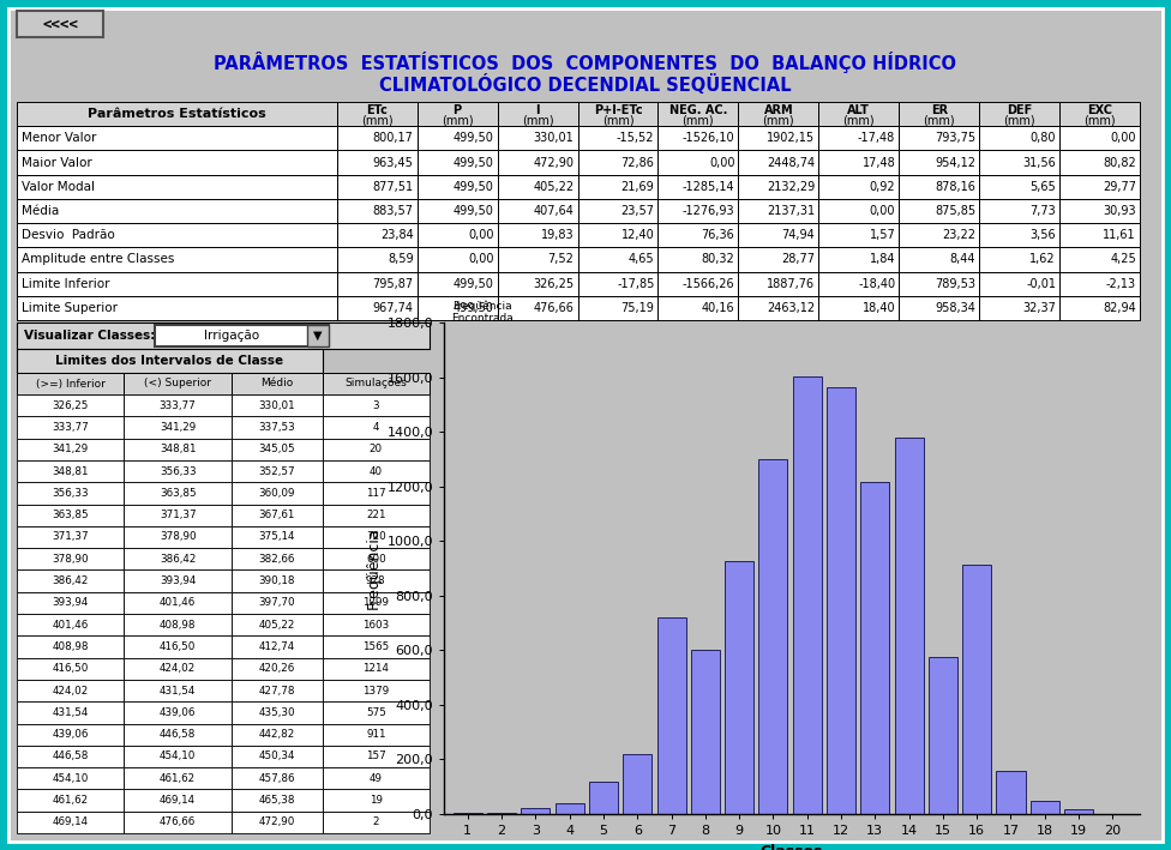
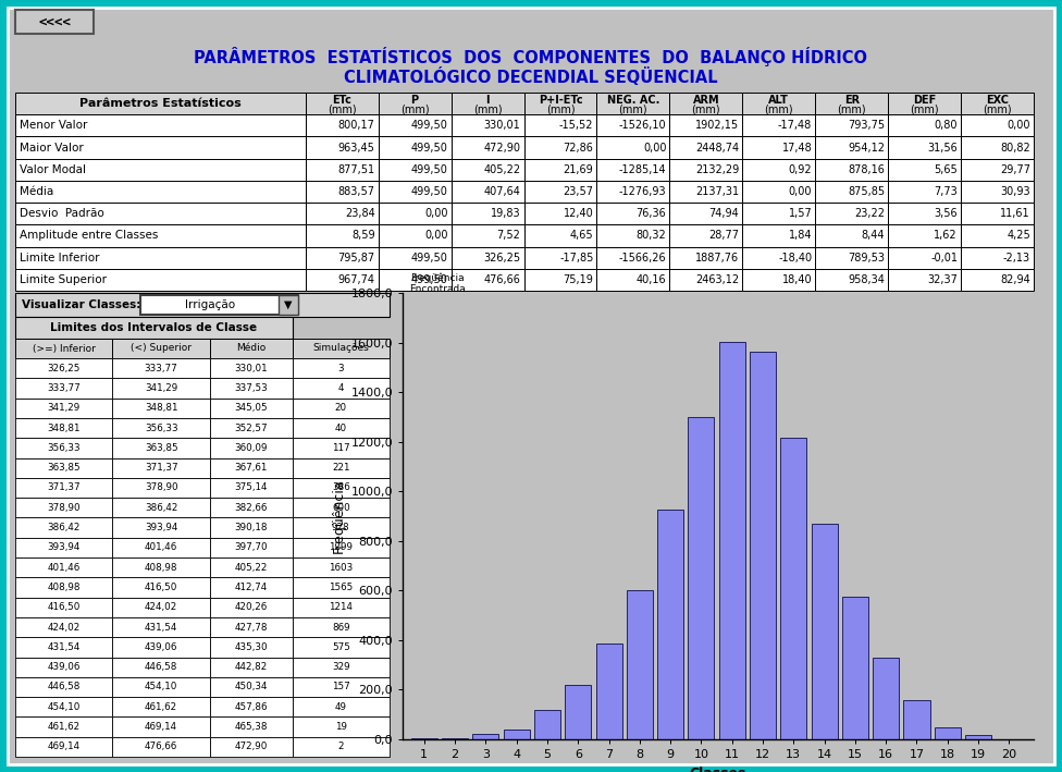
7: 720 -> 386
14: 1379 -> 869
16: 911 -> 329
